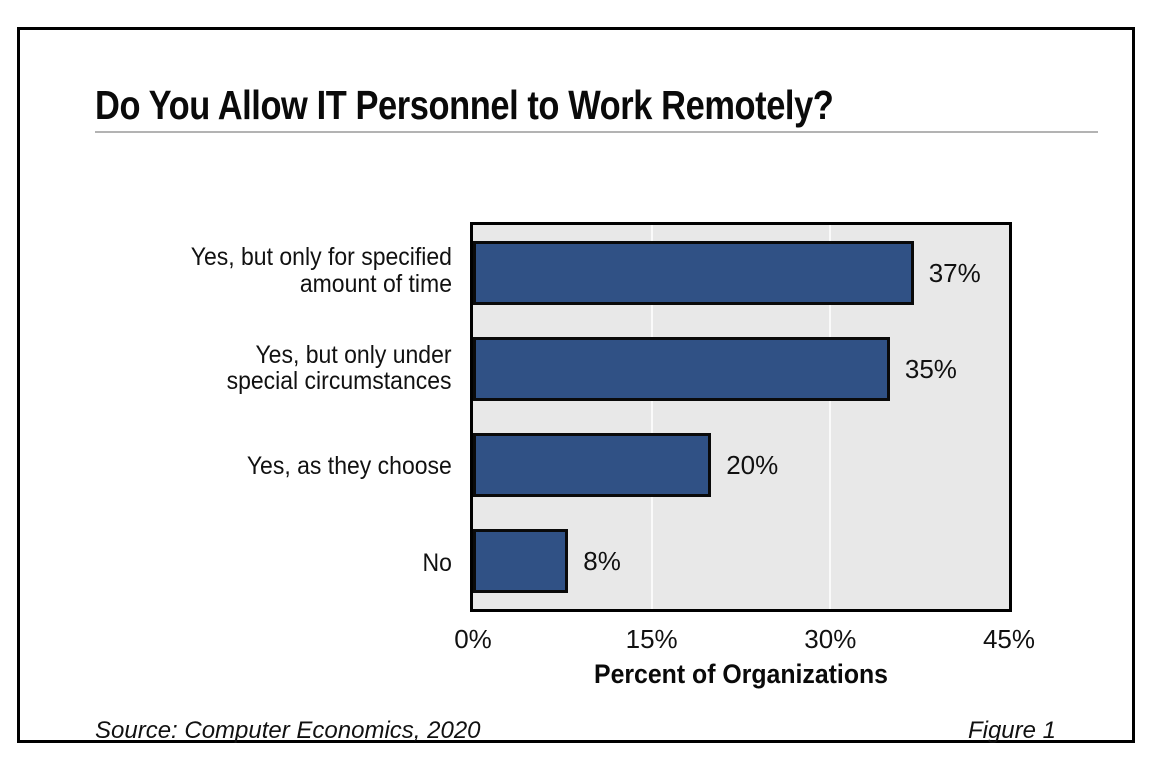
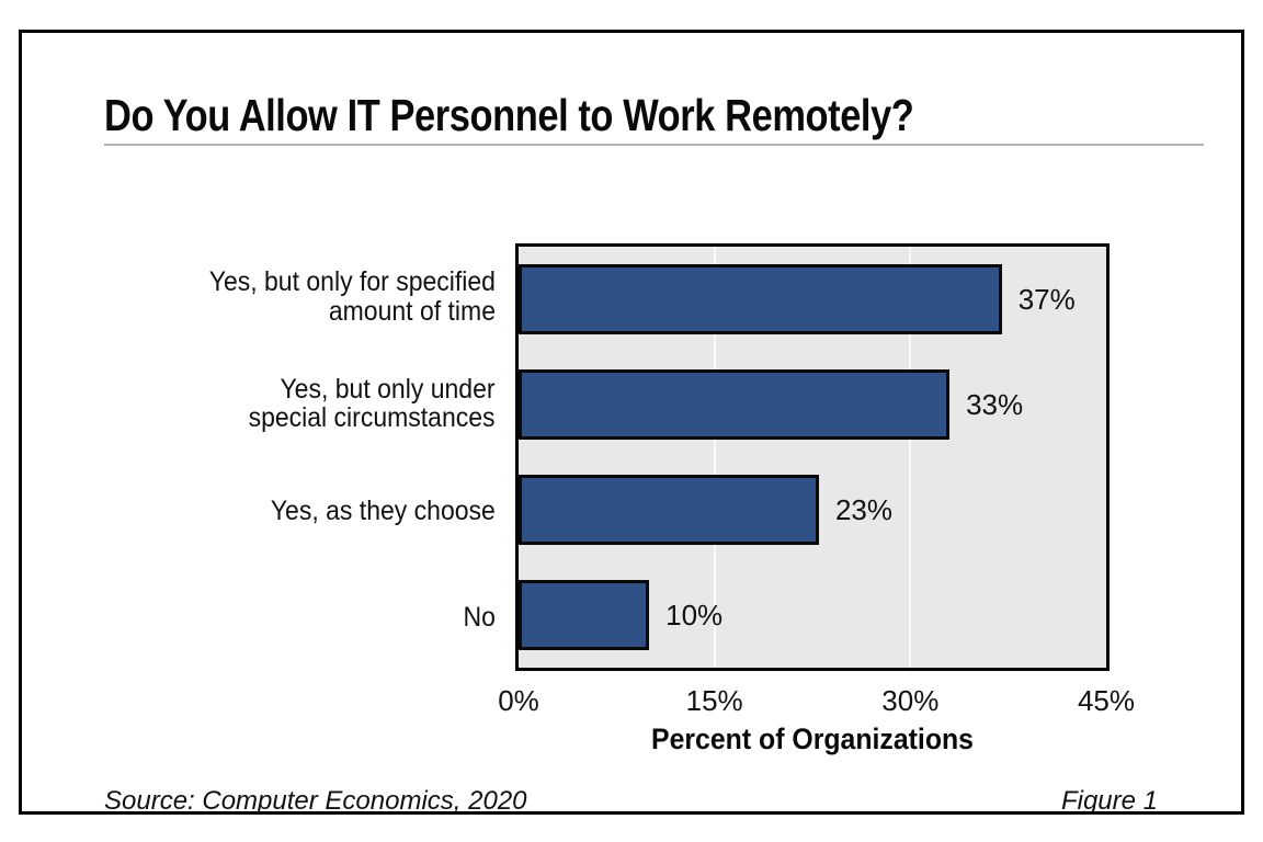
Yes, but only under special circumstances: 35% -> 33%
Yes, as they choose: 20% -> 23%
No: 8% -> 10%
